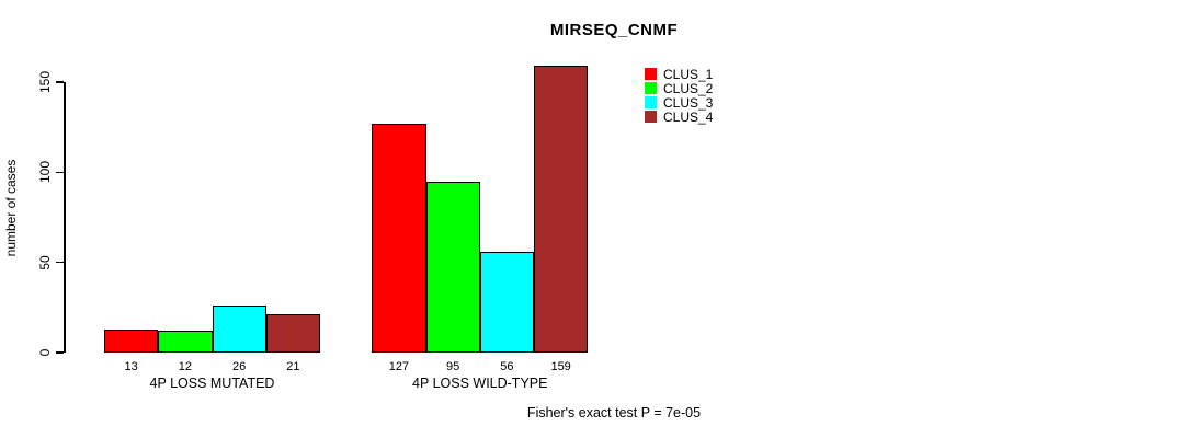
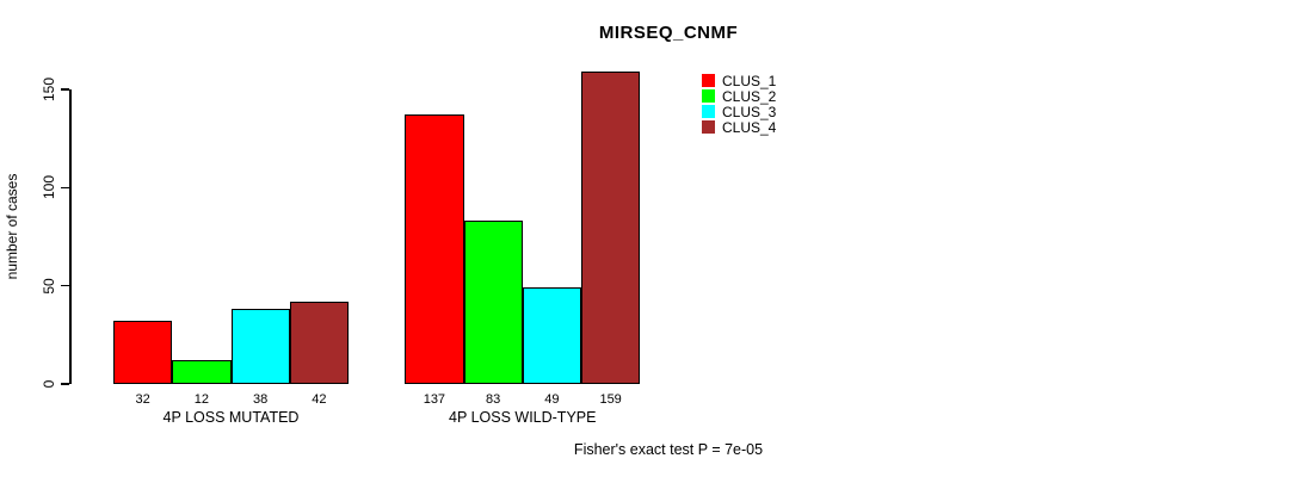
CLUS_1/4P LOSS MUTATED: 13 -> 32
CLUS_3/4P LOSS MUTATED: 26 -> 38
CLUS_4/4P LOSS MUTATED: 21 -> 42
CLUS_1/4P LOSS WILD-TYPE: 127 -> 137
CLUS_2/4P LOSS WILD-TYPE: 95 -> 83
CLUS_3/4P LOSS WILD-TYPE: 56 -> 49
